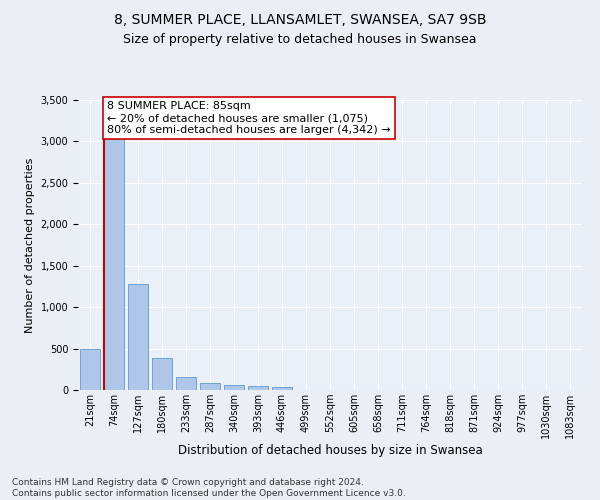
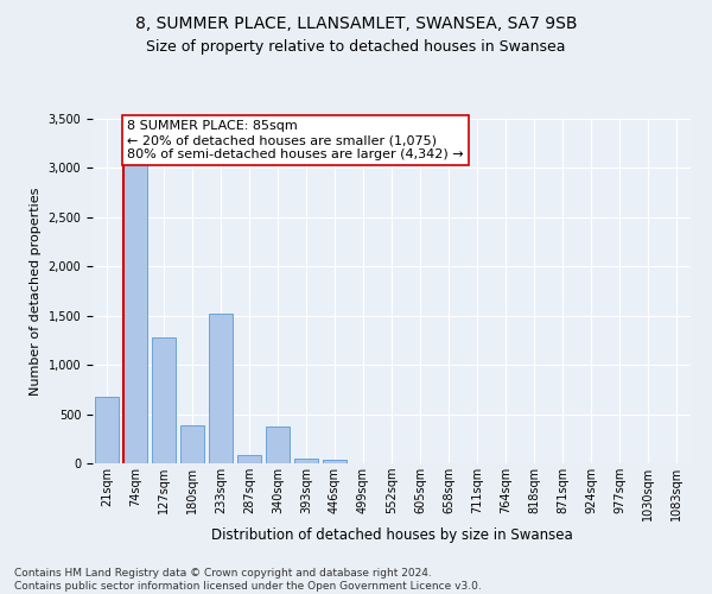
21sqm: 490 -> 680
233sqm: 160 -> 1,520
340sqm: 60 -> 380
